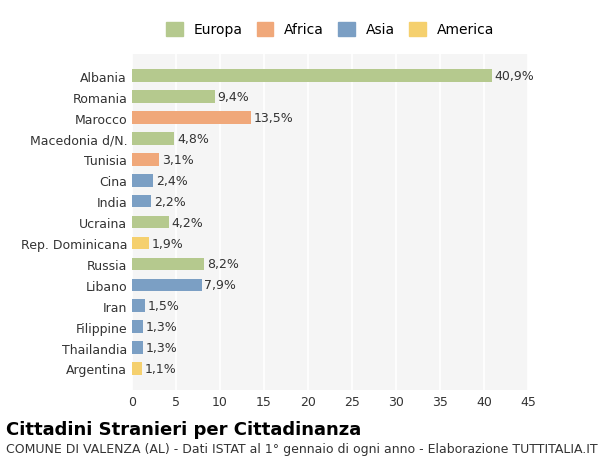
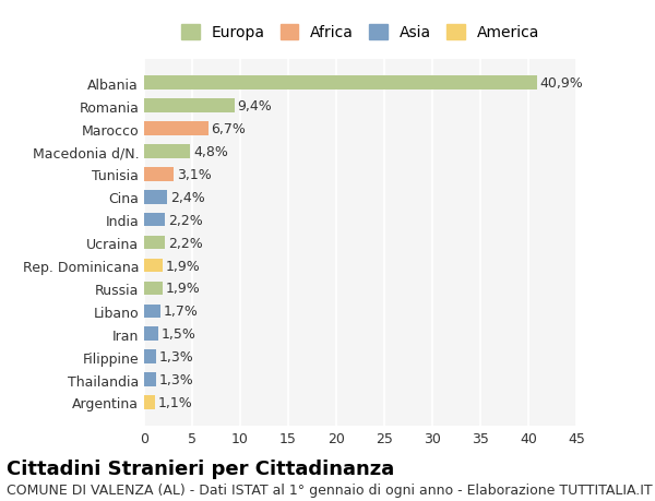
Marocco: 13,5% -> 6,7%
Ucraina: 4,2% -> 2,2%
Russia: 8,2% -> 1,9%
Libano: 7,9% -> 1,7%
